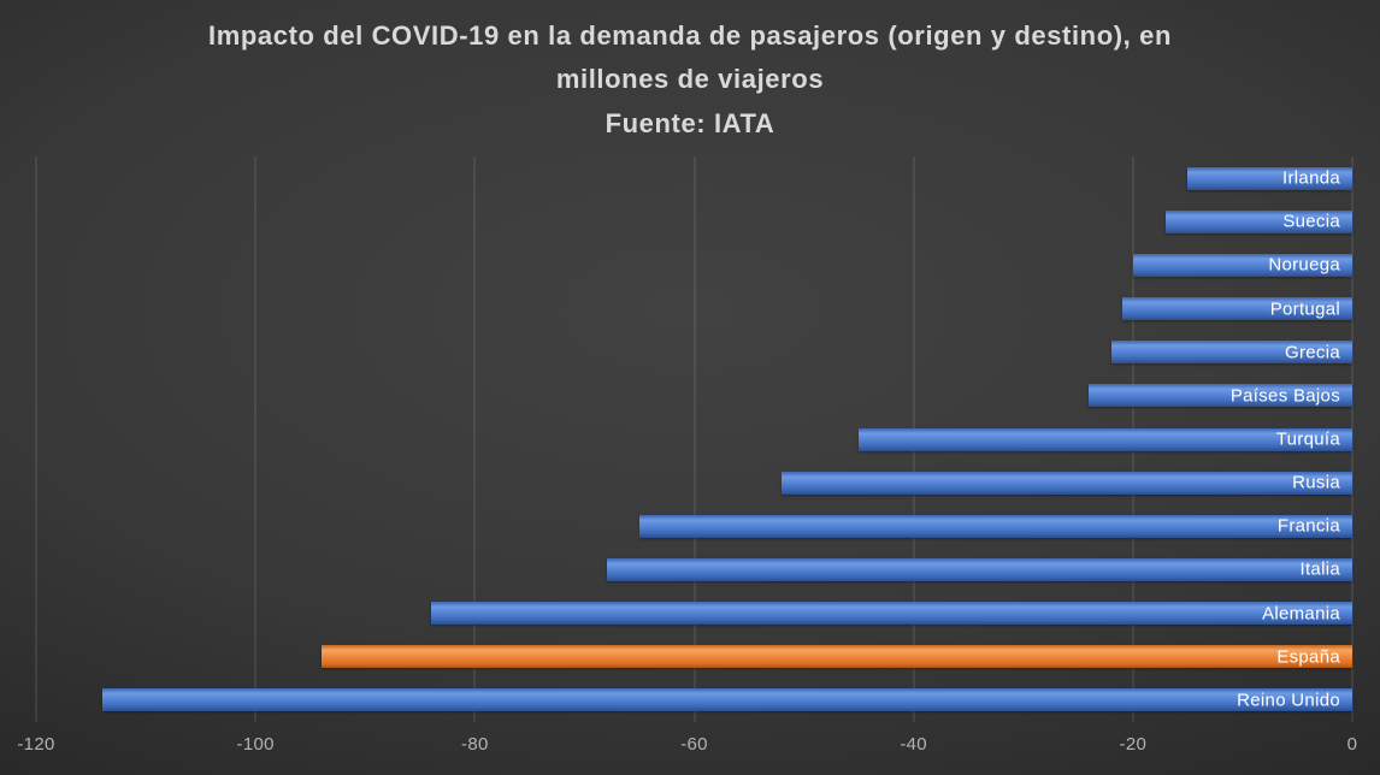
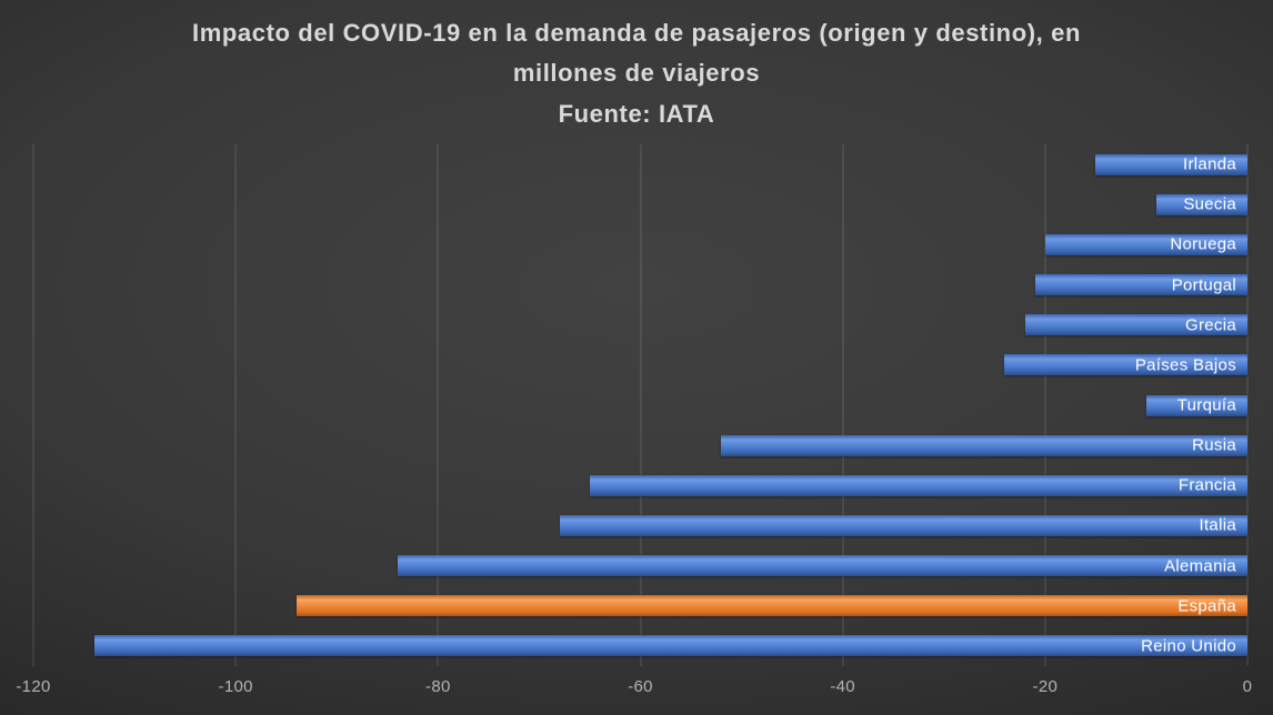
Suecia: -17 -> -9
Turquía: -45 -> -10
